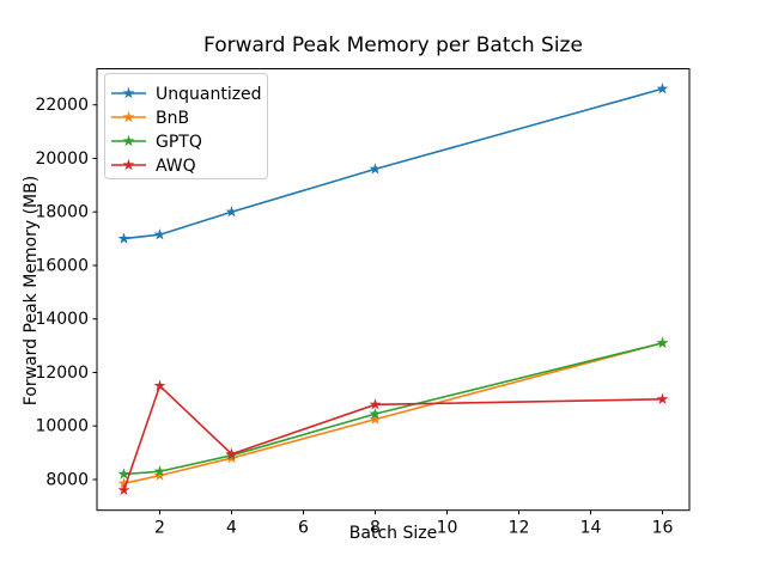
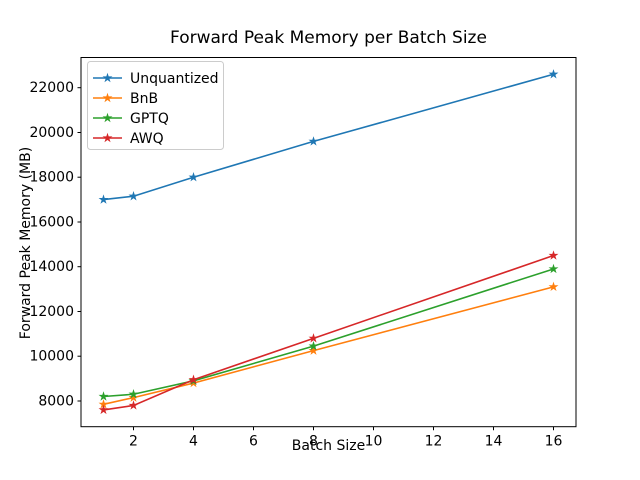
AWQ/2: 11500 -> 7800
GPTQ/16: 13100 -> 13900
AWQ/16: 11000 -> 14500
